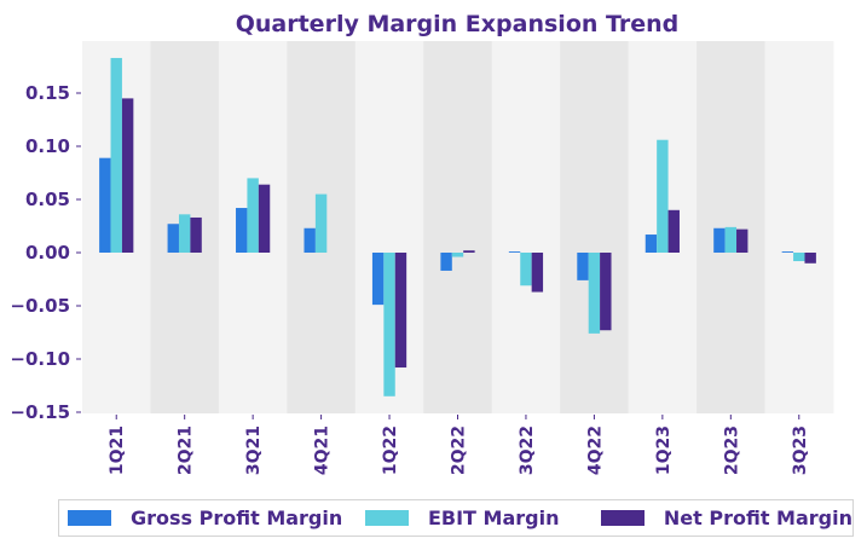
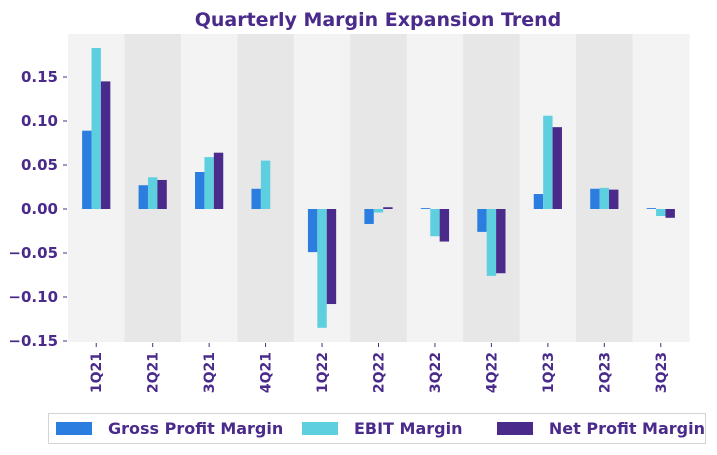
EBIT Margin/3Q21: 0.07 -> 0.06
Net Profit Margin/1Q23: 0.04 -> 0.09
